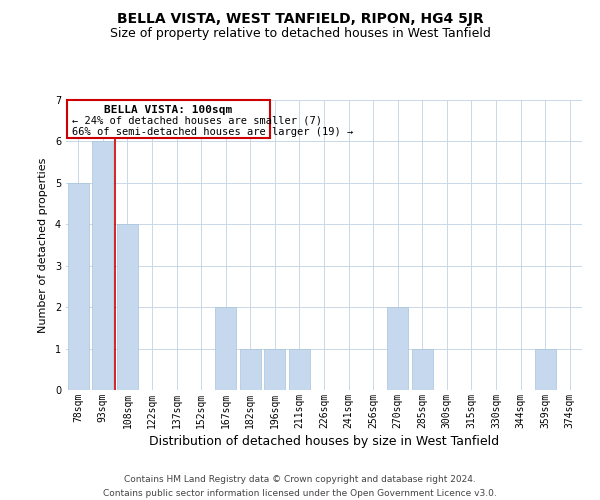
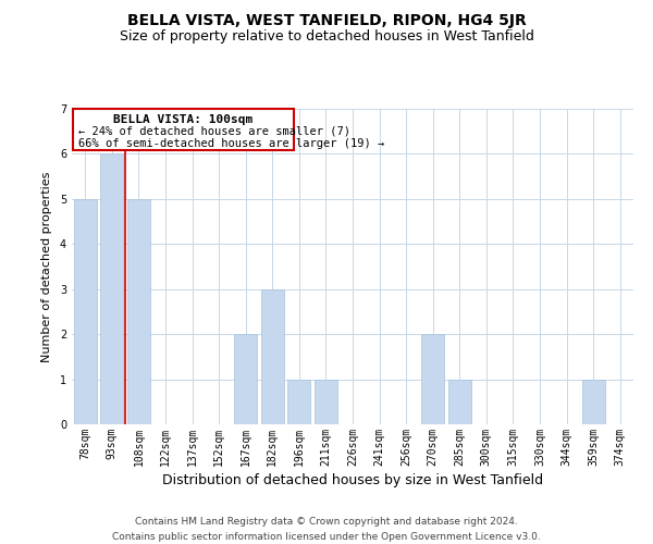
108sqm: 4 -> 5
182sqm: 1 -> 3
